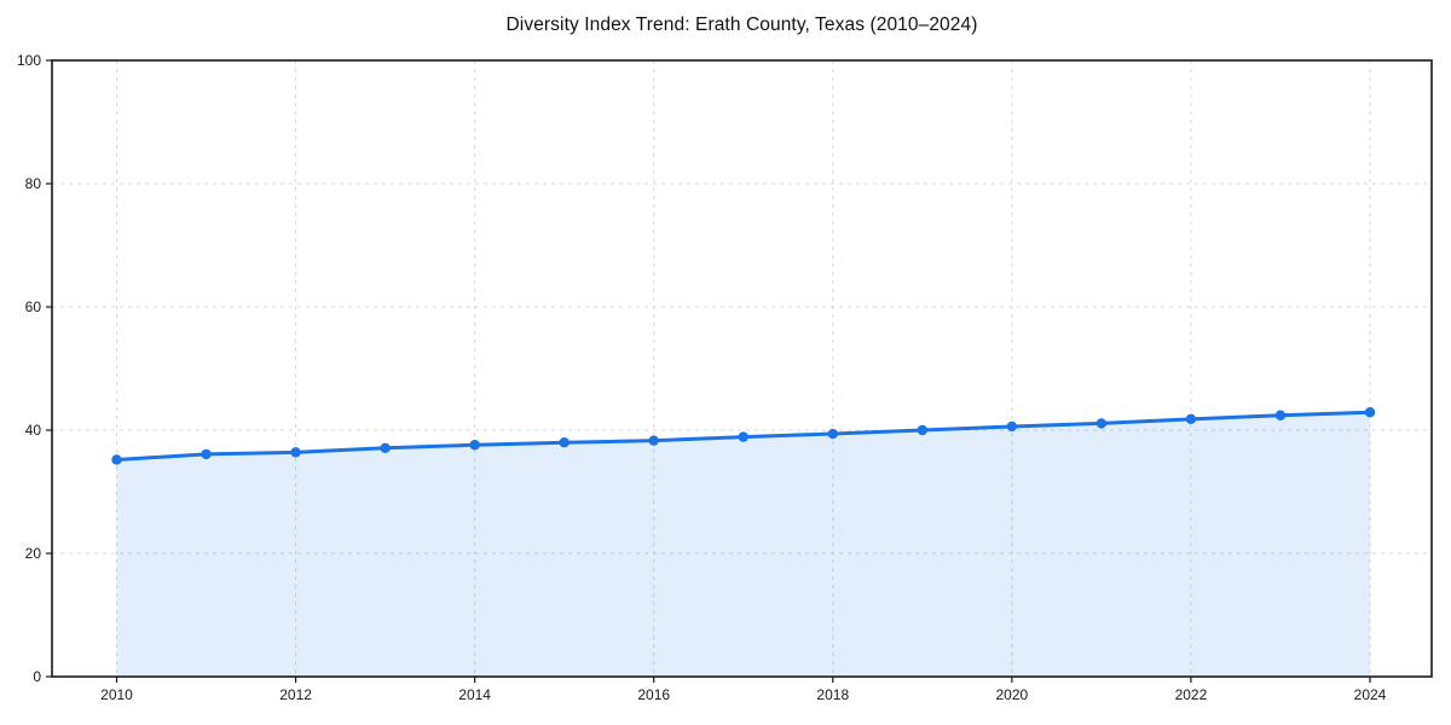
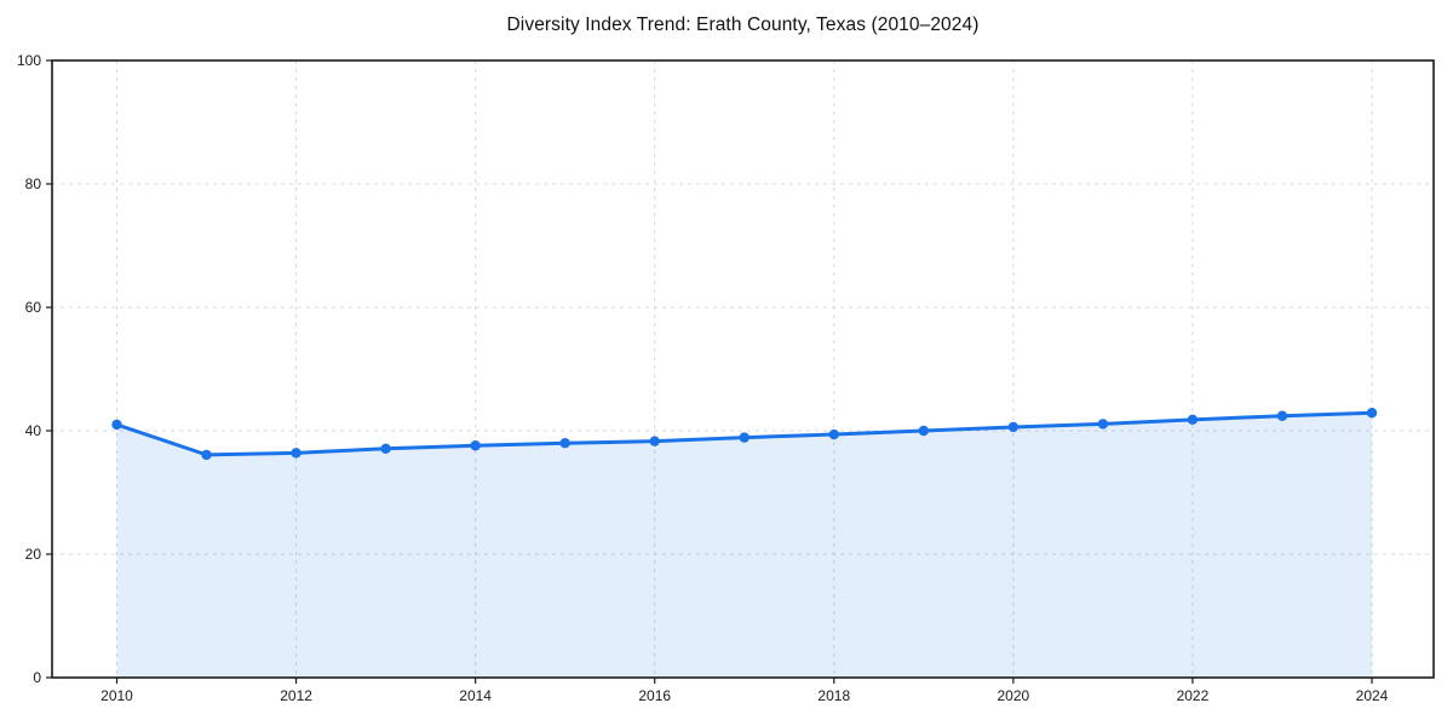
2010: 35 -> 41
